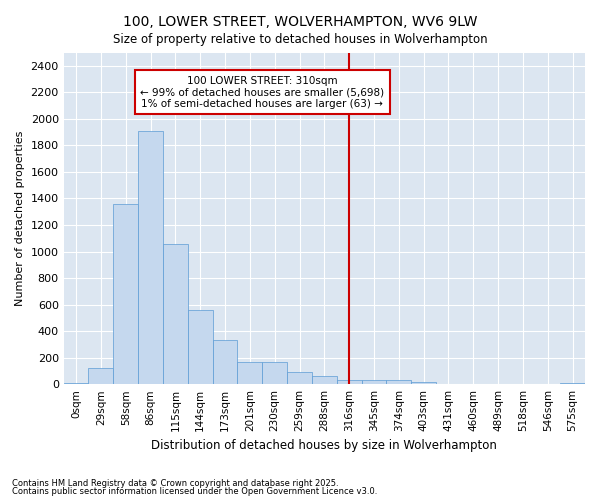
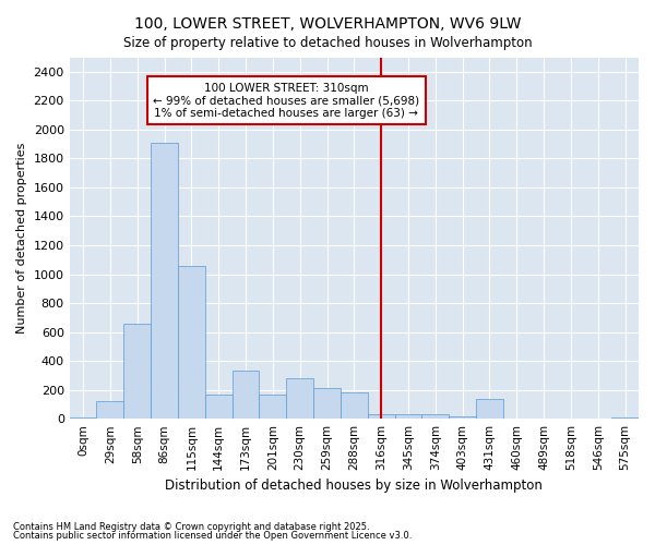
58sqm: 1360 -> 660
144sqm: 560 -> 170
230sqm: 160 -> 280
259sqm: 100 -> 210
288sqm: 60 -> 180
431sqm: 0 -> 140
